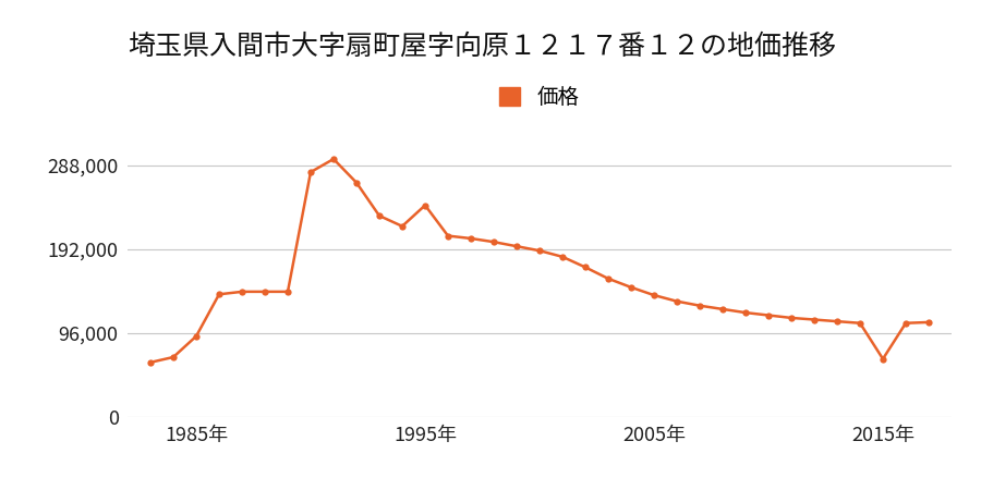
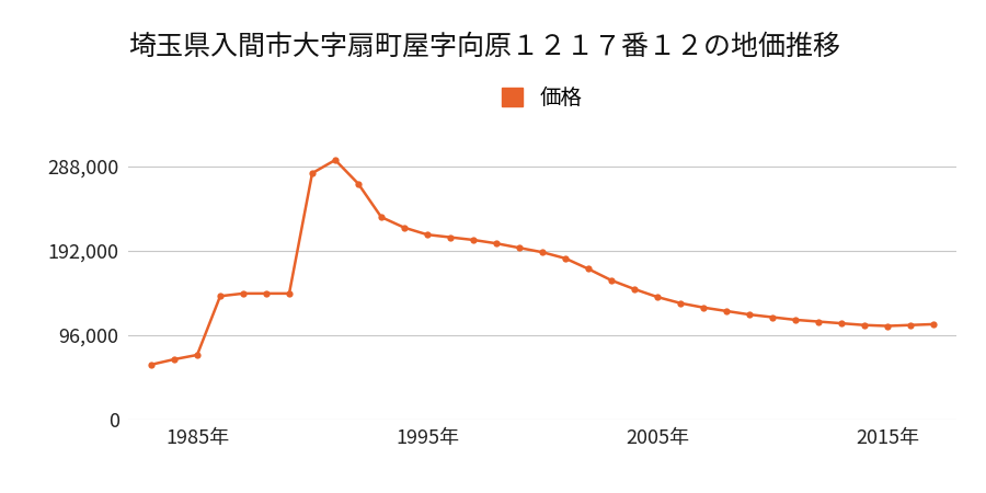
1985年: 92,000 -> 73,000
1995年: 242,000 -> 210,000
2015年: 66,000 -> 106,000
